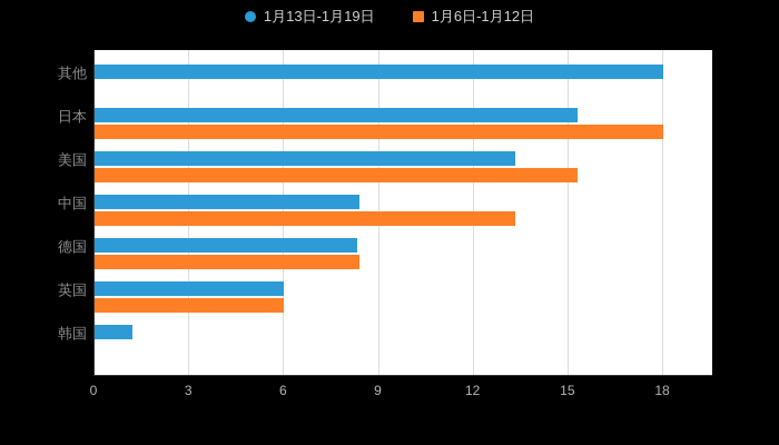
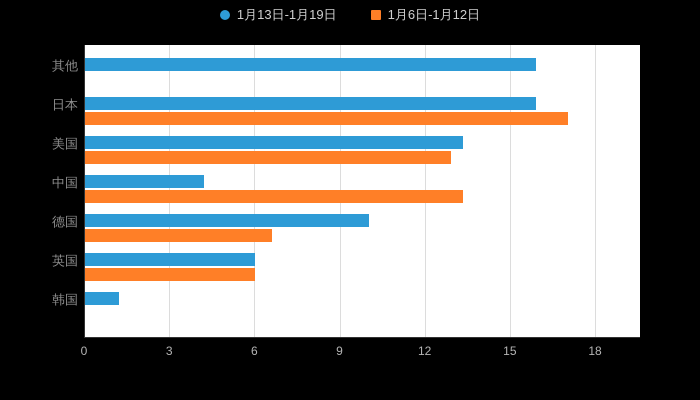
1月13日-1月19日/其他: 18.0 -> 15.9
1月13日-1月19日/日本: 15.3 -> 15.9
1月6日-1月12日/日本: 18.0 -> 17.0
1月6日-1月12日/美国: 15.3 -> 12.9
1月13日-1月19日/中国: 8.4 -> 4.2
1月13日-1月19日/德国: 8.3 -> 10.0
1月6日-1月12日/德国: 8.4 -> 6.6
